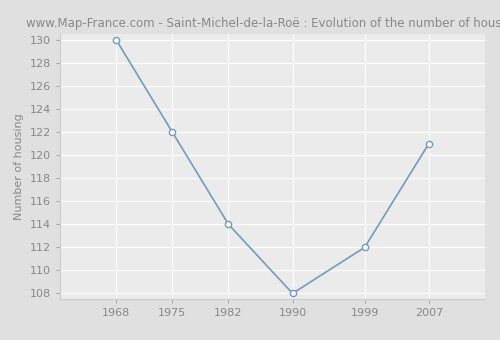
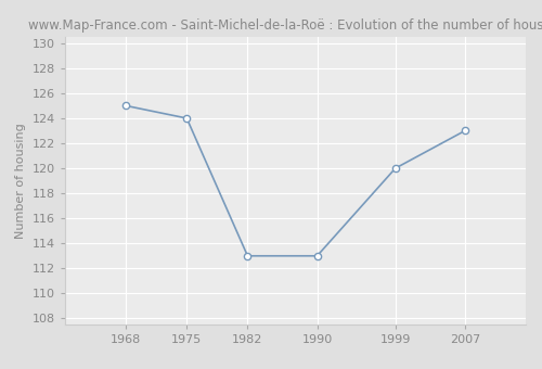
1968: 130 -> 125
1975: 122 -> 124
1982: 114 -> 113
1990: 108 -> 113
1999: 112 -> 120
2007: 121 -> 123
